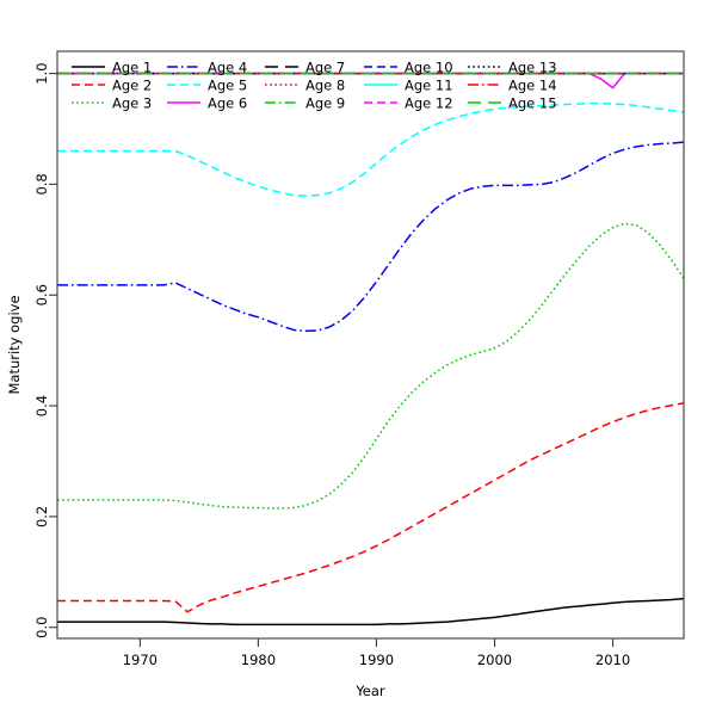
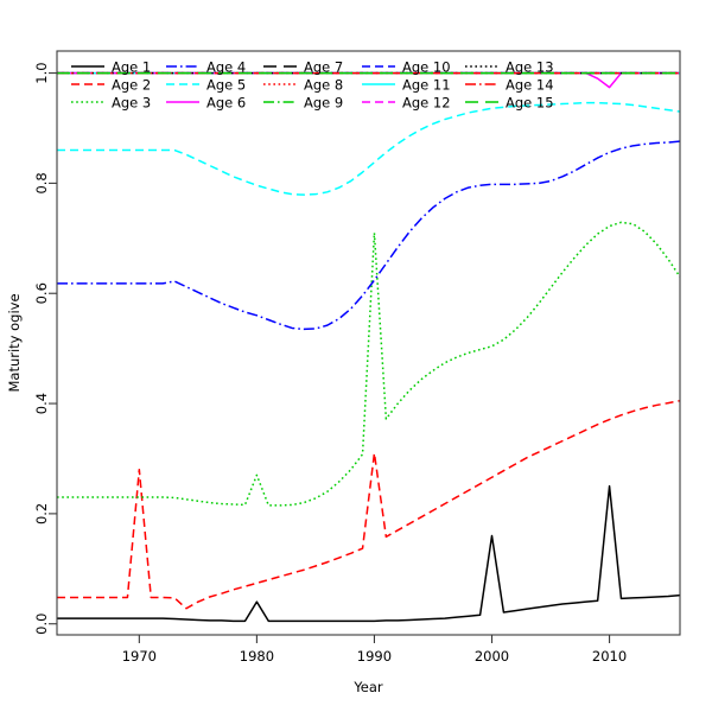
Age 2/1970: 0.05 -> 0.28
Age 1/1980: 0.01 -> 0.04
Age 3/1980: 0.22 -> 0.27
Age 2/1990: 0.15 -> 0.31
Age 3/1990: 0.34 -> 0.71
Age 1/2000: 0.02 -> 0.16
Age 1/2010: 0.04 -> 0.25
